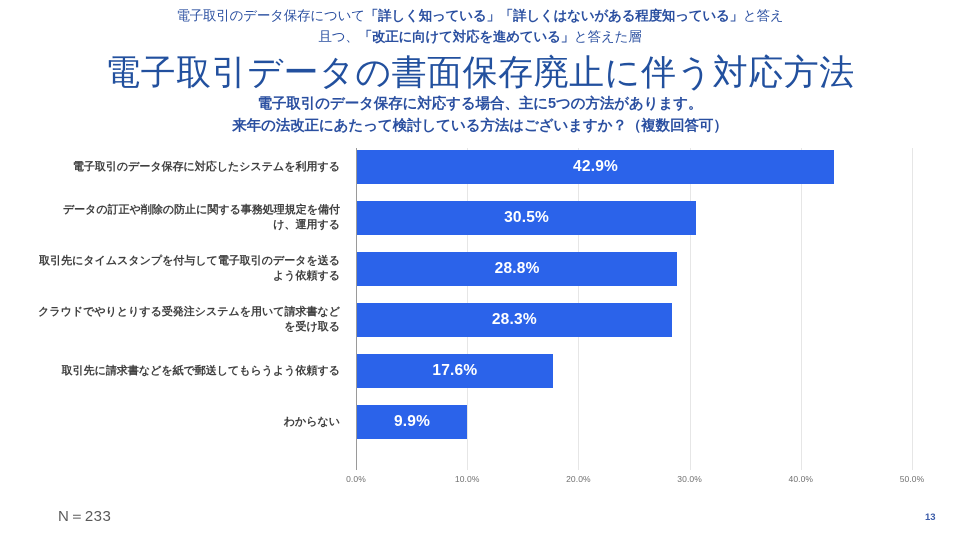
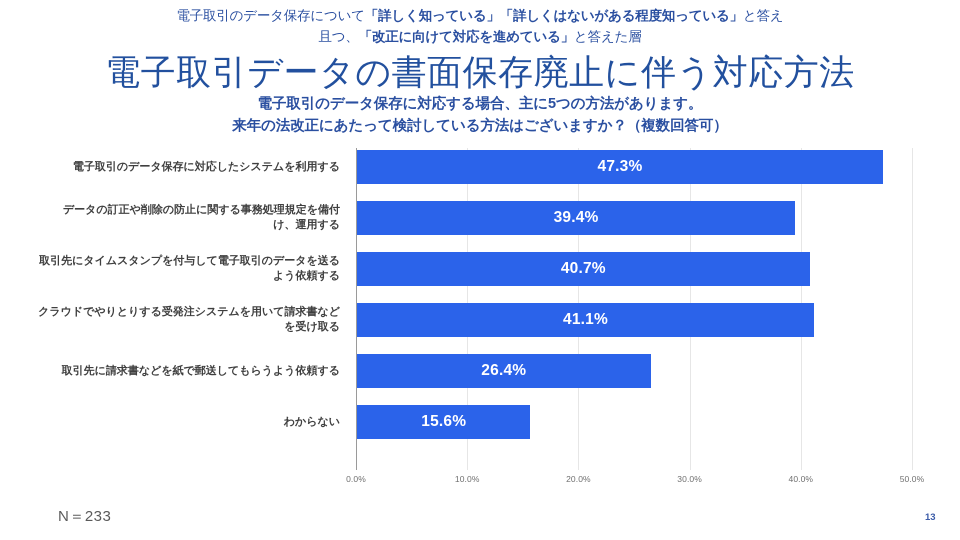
電子取引のデータ保存に対応したシステムを利用する: 42.9% -> 47.3%
データの訂正や削除の防止に関する事務処理規定を備付け、運用する: 30.5% -> 39.4%
取引先にタイムスタンプを付与して電子取引のデータを送るよう依頼する: 28.8% -> 40.7%
クラウドでやりとりする受発注システムを用いて請求書などを受け取る: 28.3% -> 41.1%
取引先に請求書などを紙で郵送してもらうよう依頼する: 17.6% -> 26.4%
わからない: 9.9% -> 15.6%
